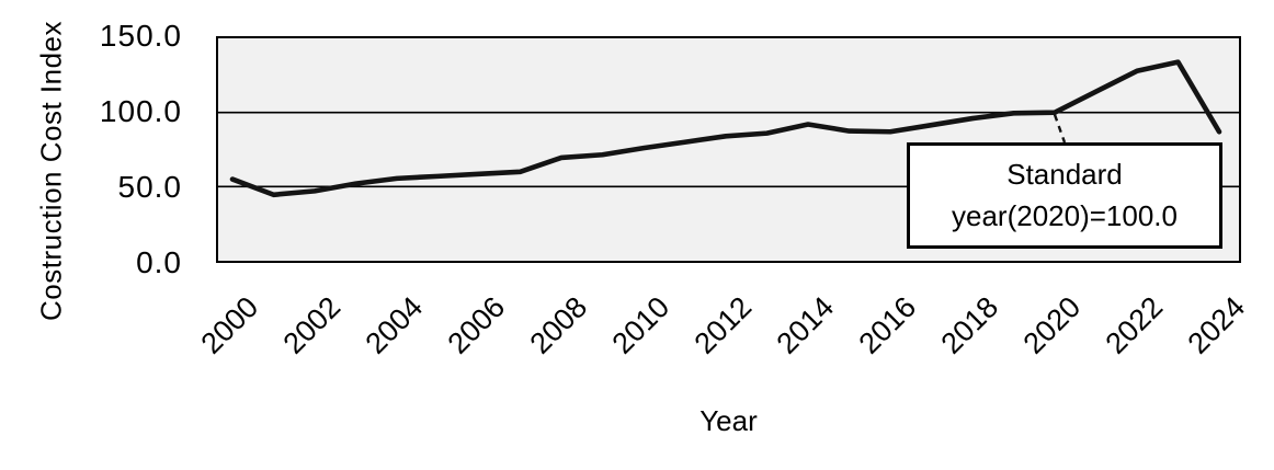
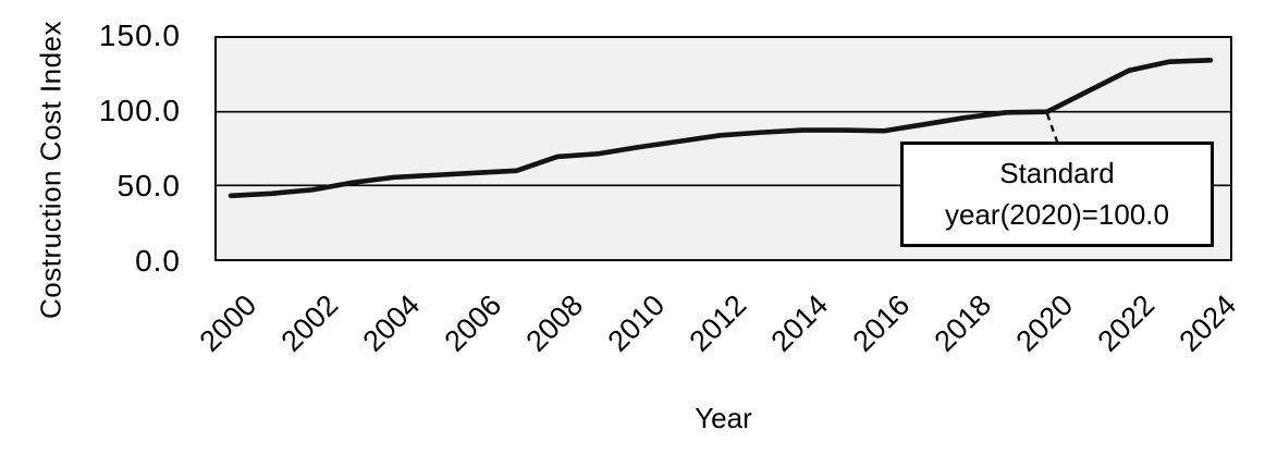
2000: 55 -> 43
2014: 92 -> 88
2024: 87 -> 135
